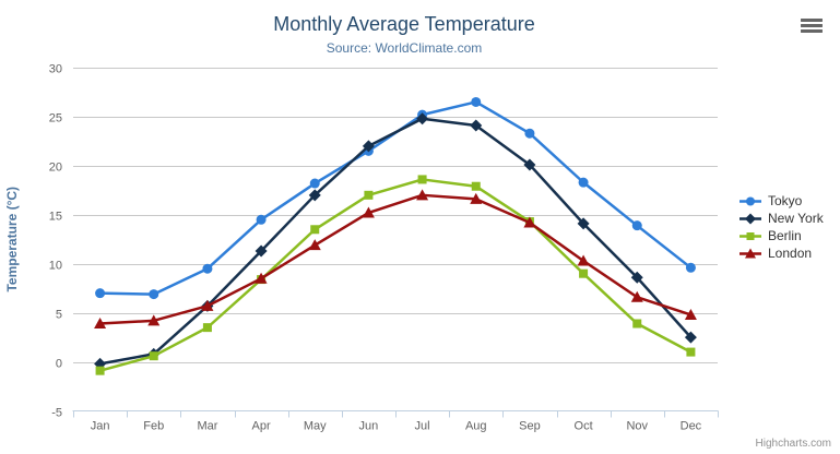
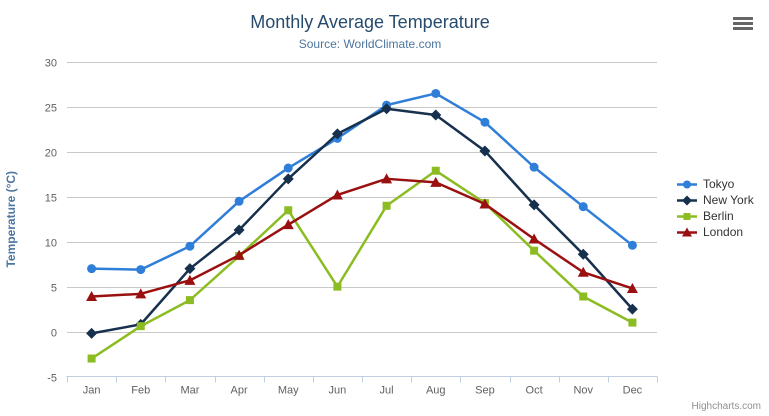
Berlin/Jan: -1 -> -3
New York/Mar: 6 -> 7
Berlin/Jun: 17 -> 5
Berlin/Jul: 19 -> 14
